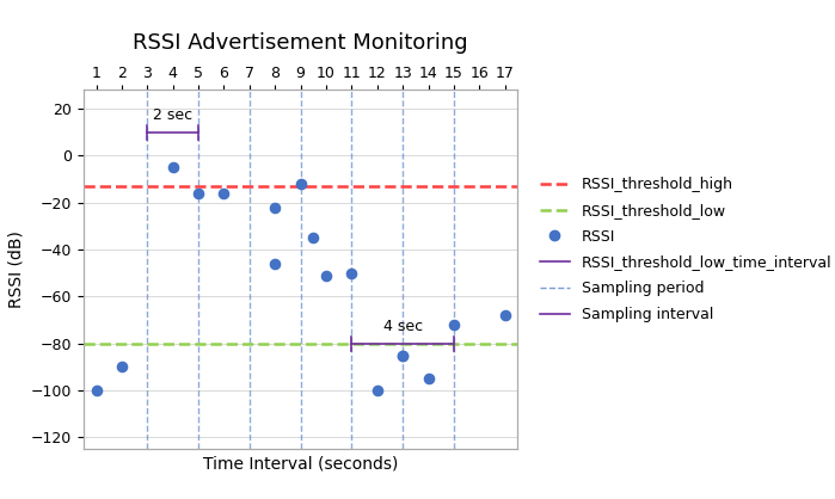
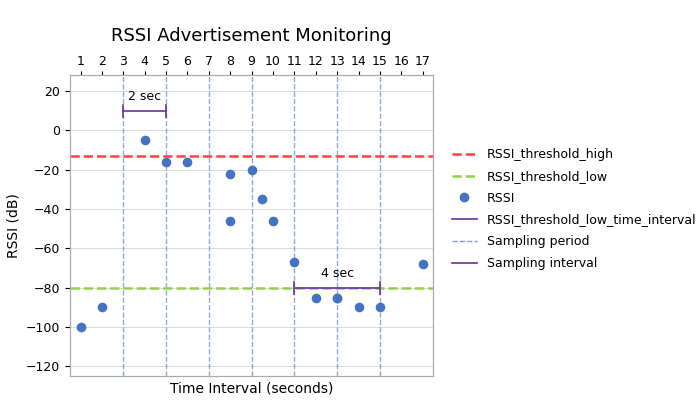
9: -12 -> -20
10: -51 -> -46
11: -50 -> -67
12: -100 -> -85
14: -95 -> -90
15: -72 -> -90
